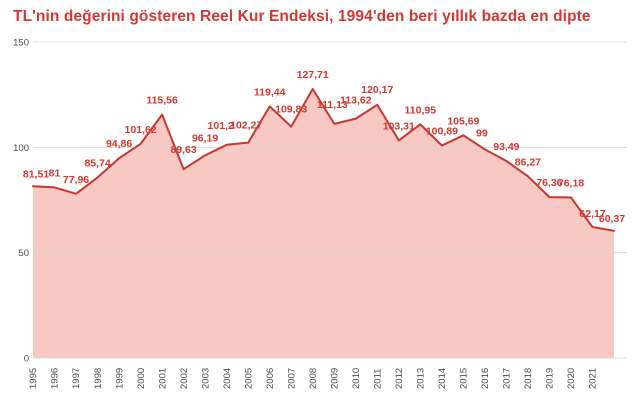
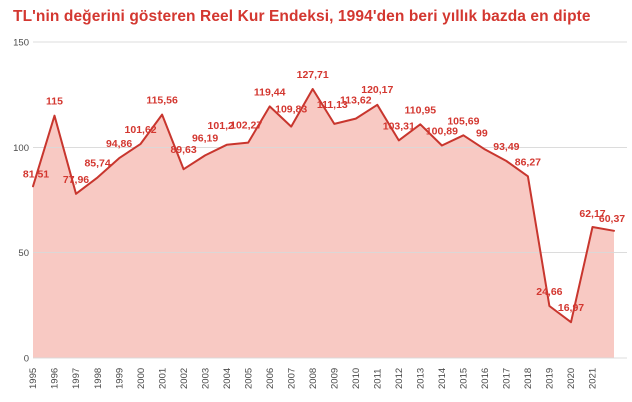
1996: 81 -> 115
2019: 76,36 -> 24,66
2020: 76,18 -> 16,97
